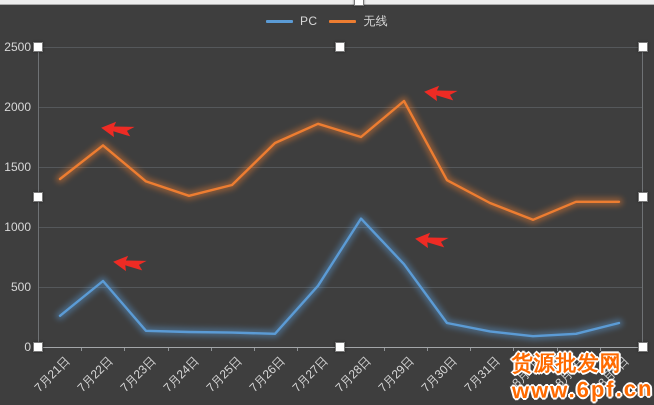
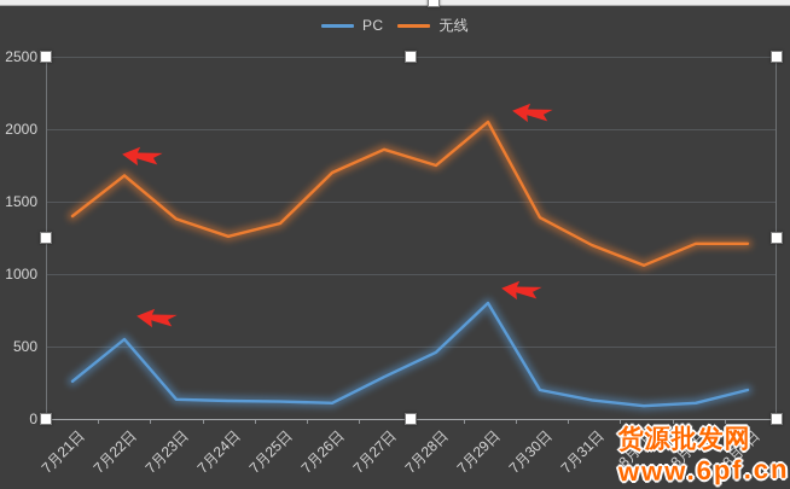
PC/7月27日: 510 -> 290
PC/7月28日: 1070 -> 460
PC/7月29日: 690 -> 800
